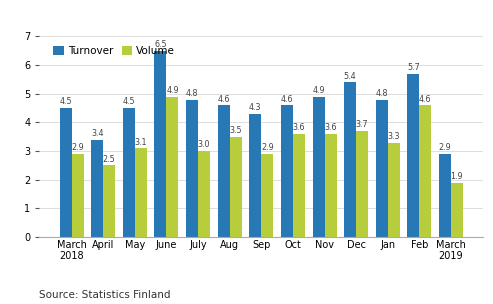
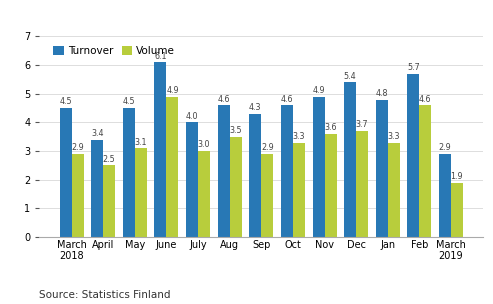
Turnover/June: 6.5 -> 6.1
Turnover/July: 4.8 -> 4.0
Volume/Oct: 3.6 -> 3.3
